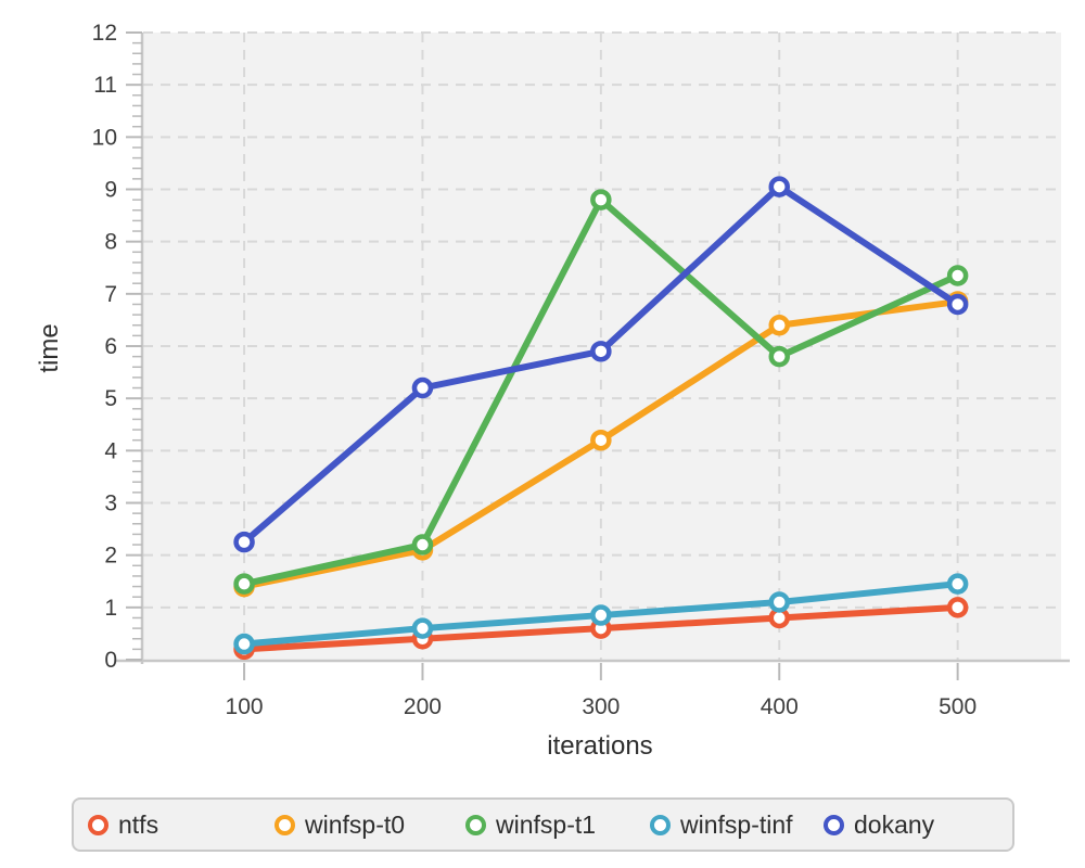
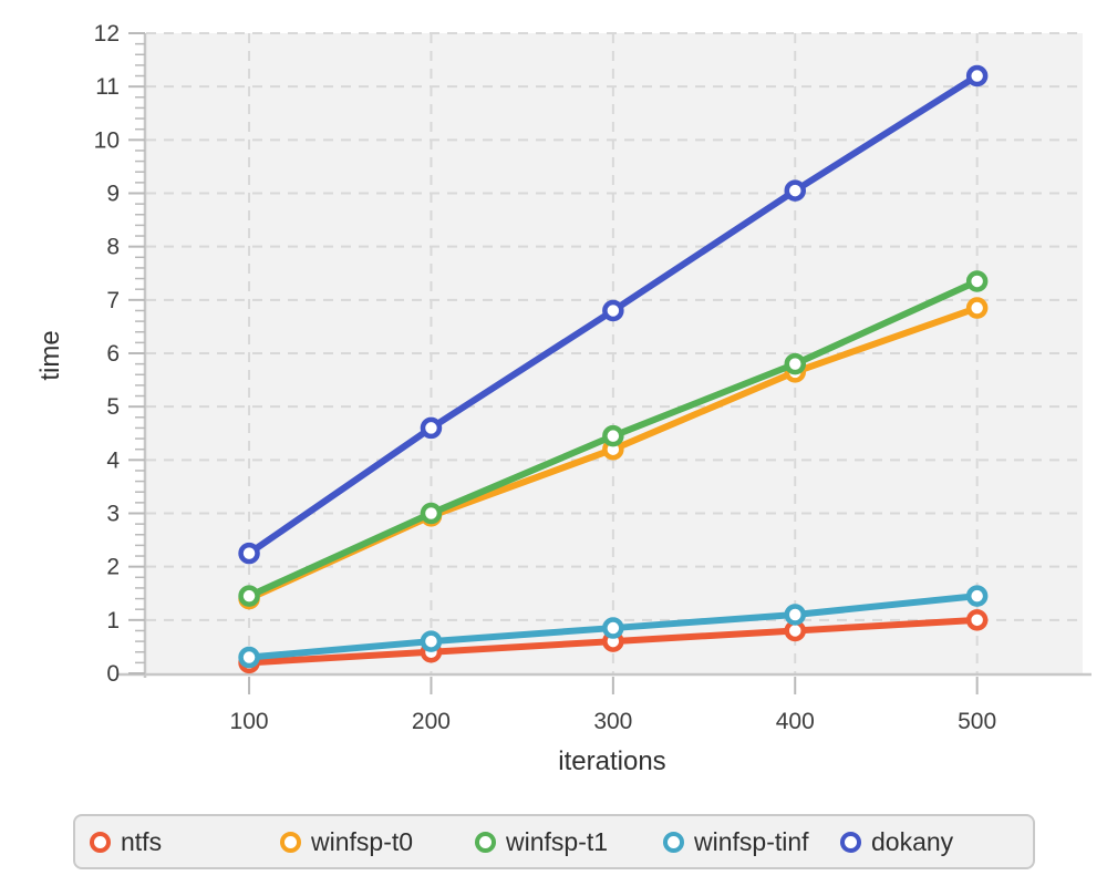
winfsp-t0/200: 2.1 -> 3.0
winfsp-t1/200: 2.2 -> 3.0
dokany/200: 5.2 -> 4.6
winfsp-t1/300: 8.8 -> 4.5
dokany/300: 5.9 -> 6.8
winfsp-t0/400: 6.4 -> 5.7
dokany/500: 6.8 -> 11.2
